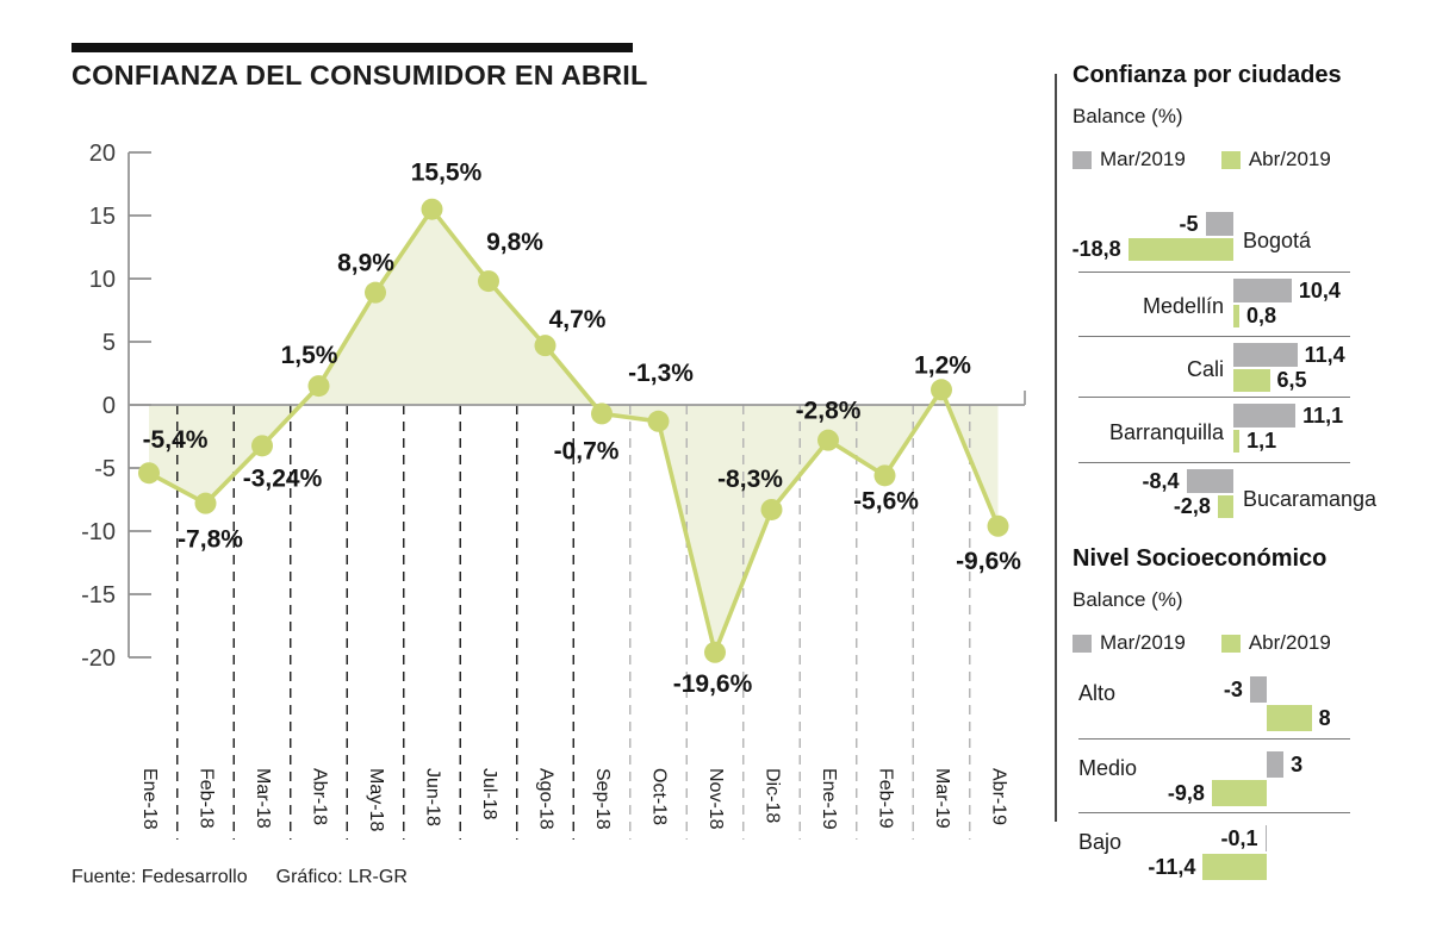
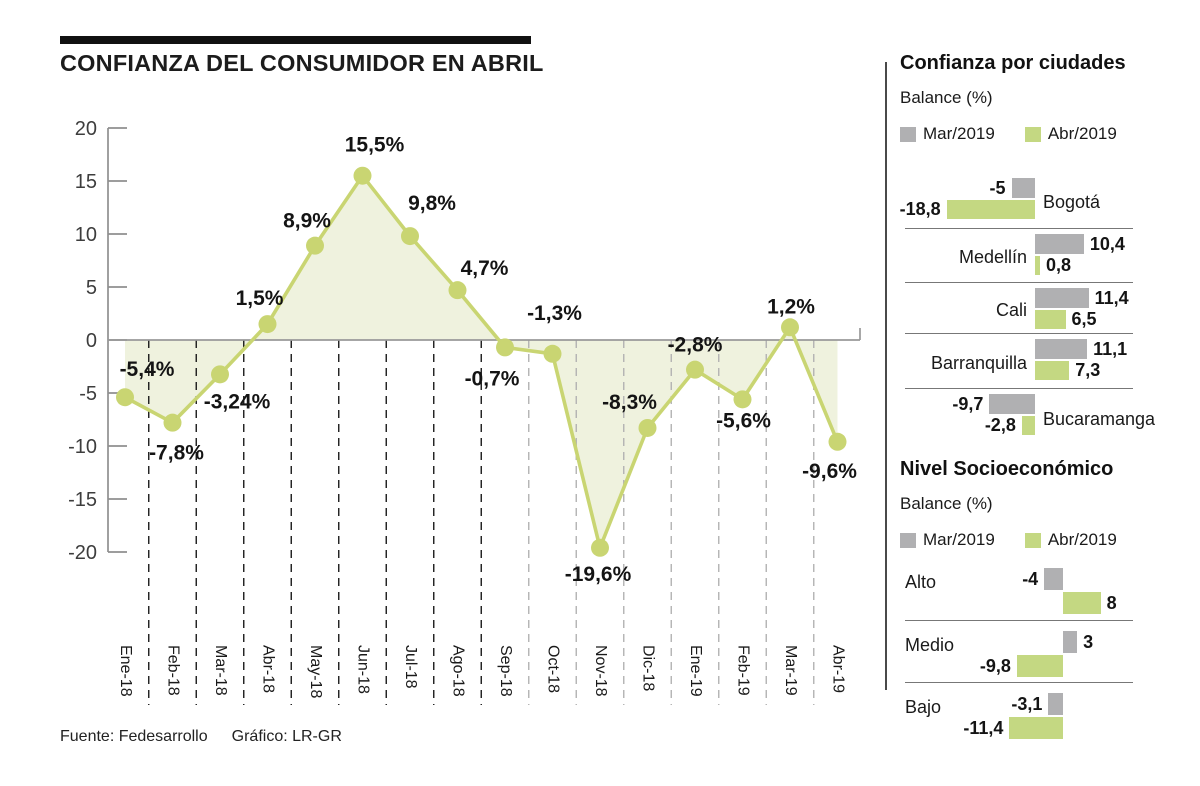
Confianza por ciudades/Abr/2019/Barranquilla: 1,1 -> 7,3
Confianza por ciudades/Mar/2019/Bucaramanga: -8,4 -> -9,7
Nivel Socioeconómico/Mar/2019/Alto: -3 -> -4
Nivel Socioeconómico/Mar/2019/Bajo: -0,1 -> -3,1
